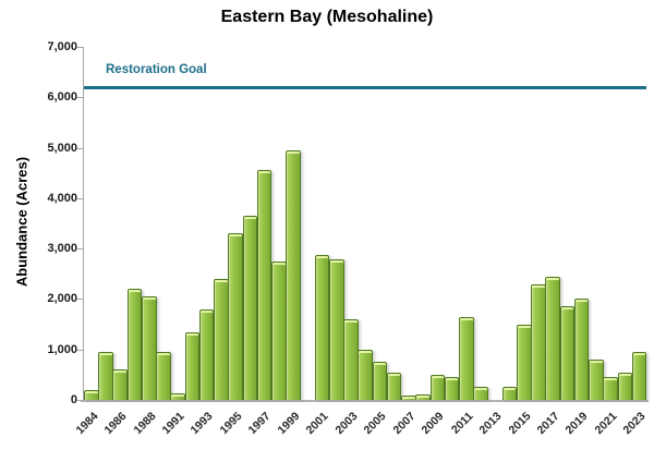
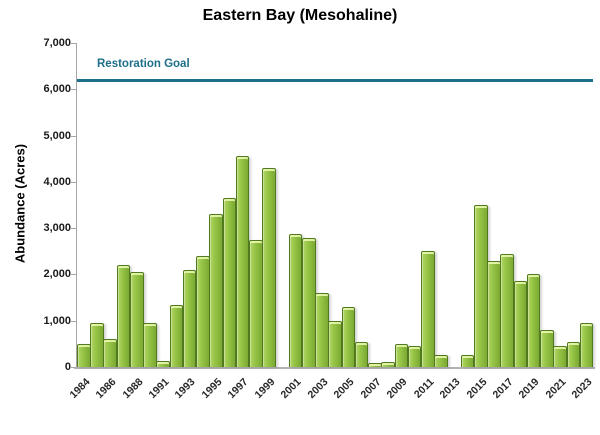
1984: 200 -> 500
1993: 1800 -> 2100
1999: 5000 -> 4300
2005: 800 -> 1300
2011: 1600 -> 2500
2015: 1500 -> 3500
